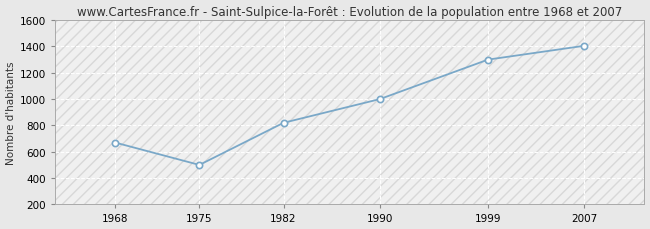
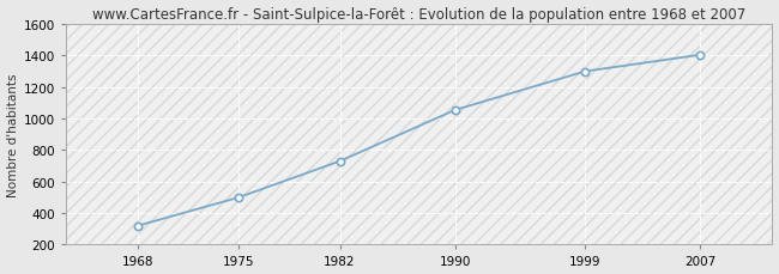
1968: 670 -> 320
1982: 820 -> 730
1990: 1000 -> 1060
